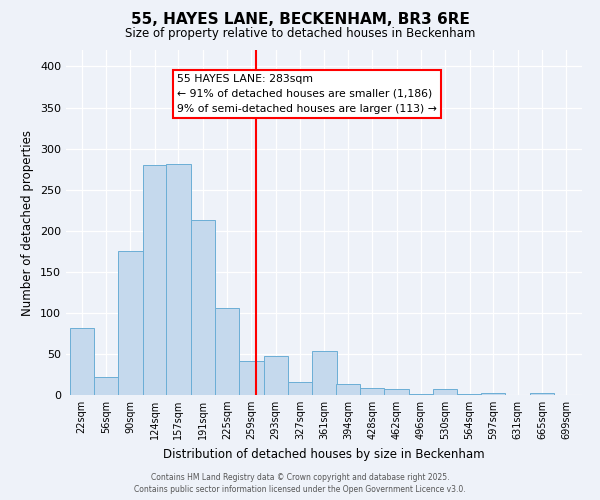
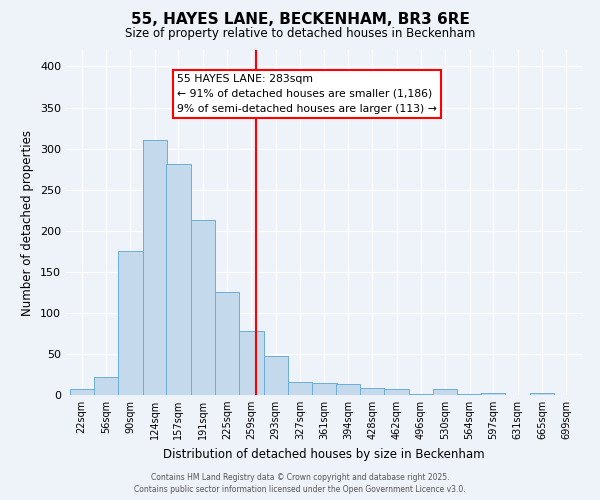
22sqm: 82 -> 7
124sqm: 280 -> 311
225sqm: 106 -> 125
259sqm: 42 -> 78
361sqm: 54 -> 15
